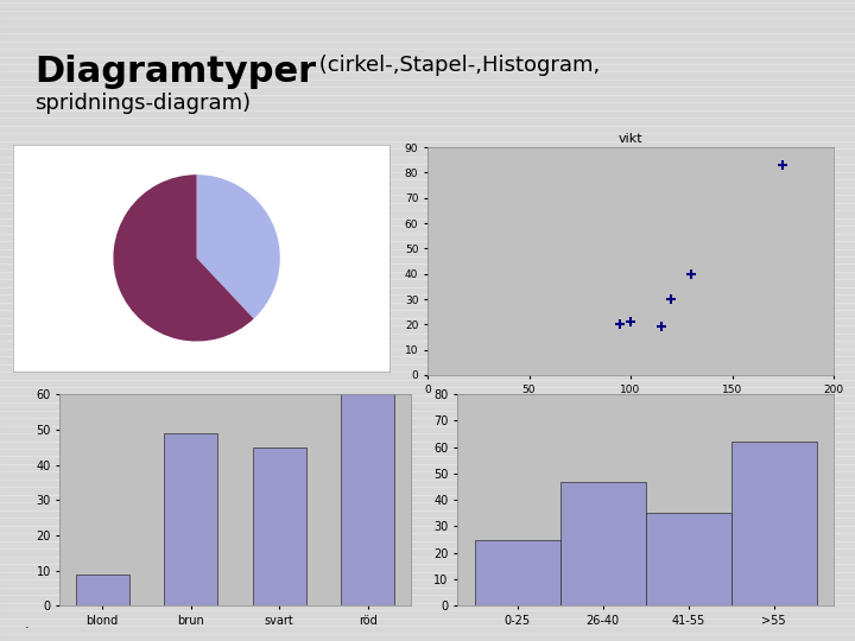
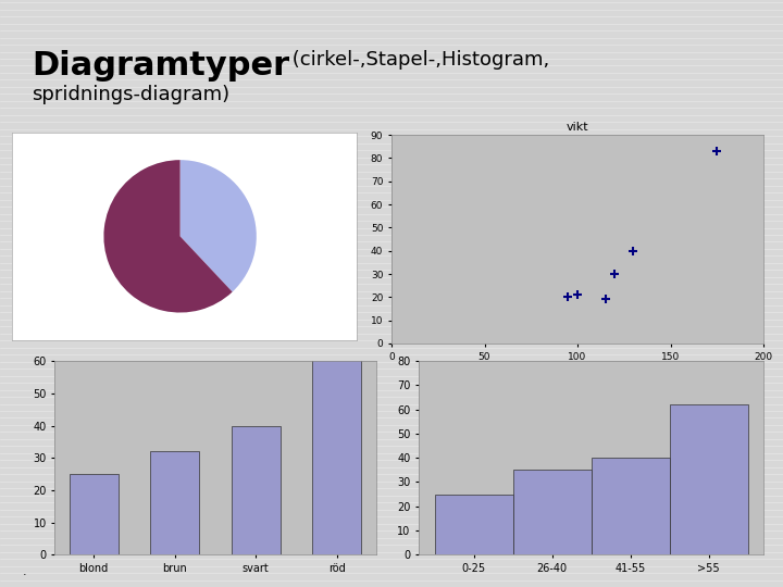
blond: 9 -> 25
brun: 49 -> 32
svart: 45 -> 40
26-40: 47 -> 35
41-55: 35 -> 40
